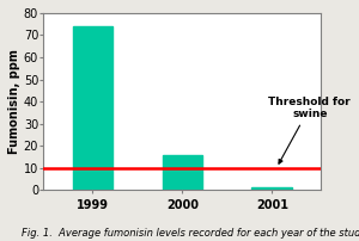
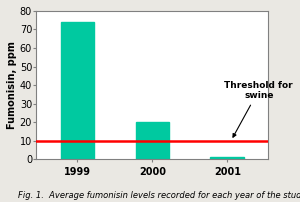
2000: 16 -> 20
